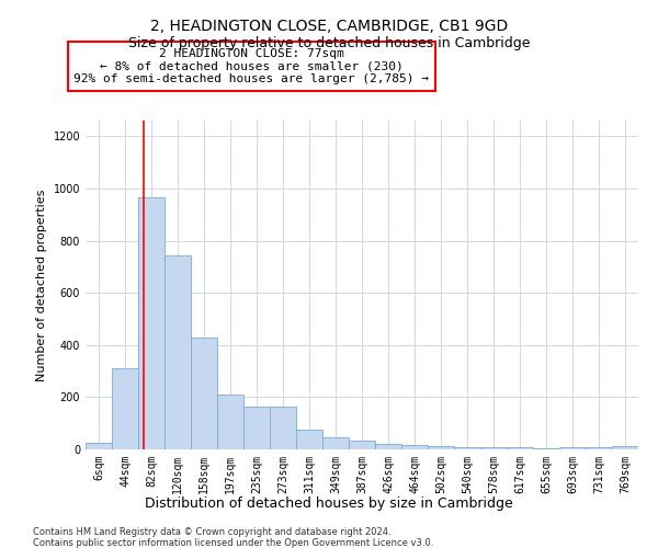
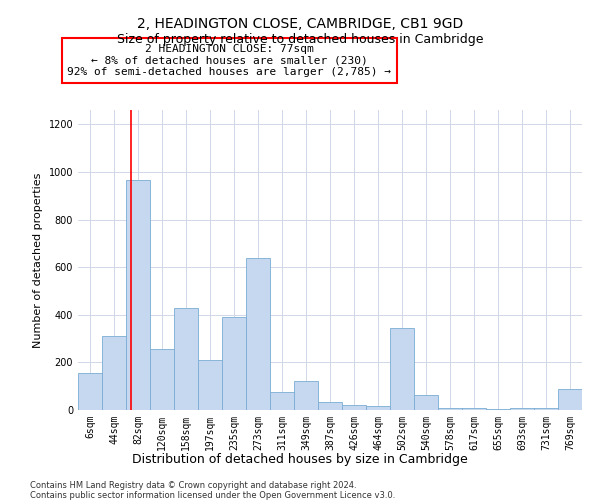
6sqm: 25 -> 155
120sqm: 745 -> 255
235sqm: 165 -> 390
273sqm: 165 -> 640
349sqm: 47 -> 120
502sqm: 12 -> 345
540sqm: 10 -> 65
769sqm: 12 -> 90
